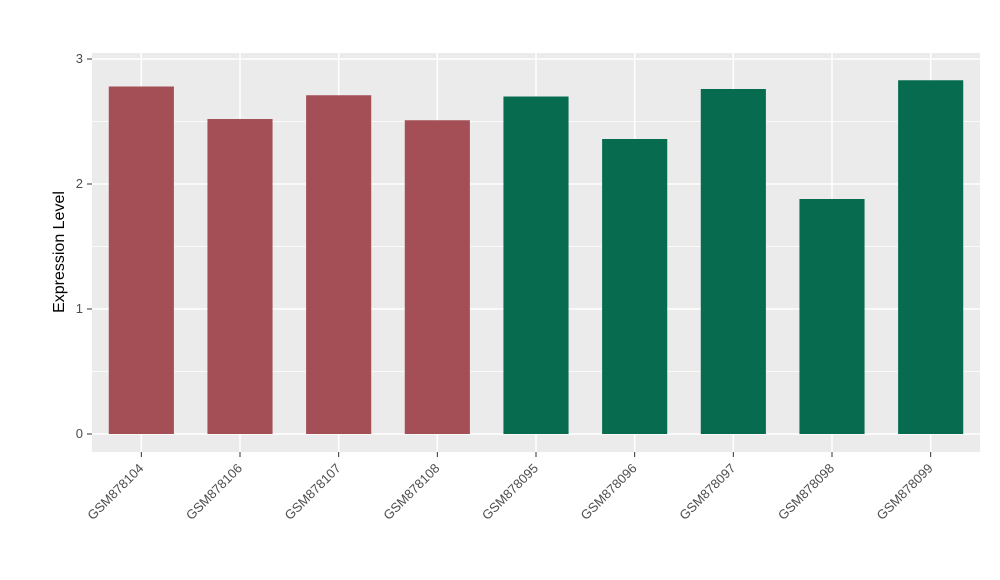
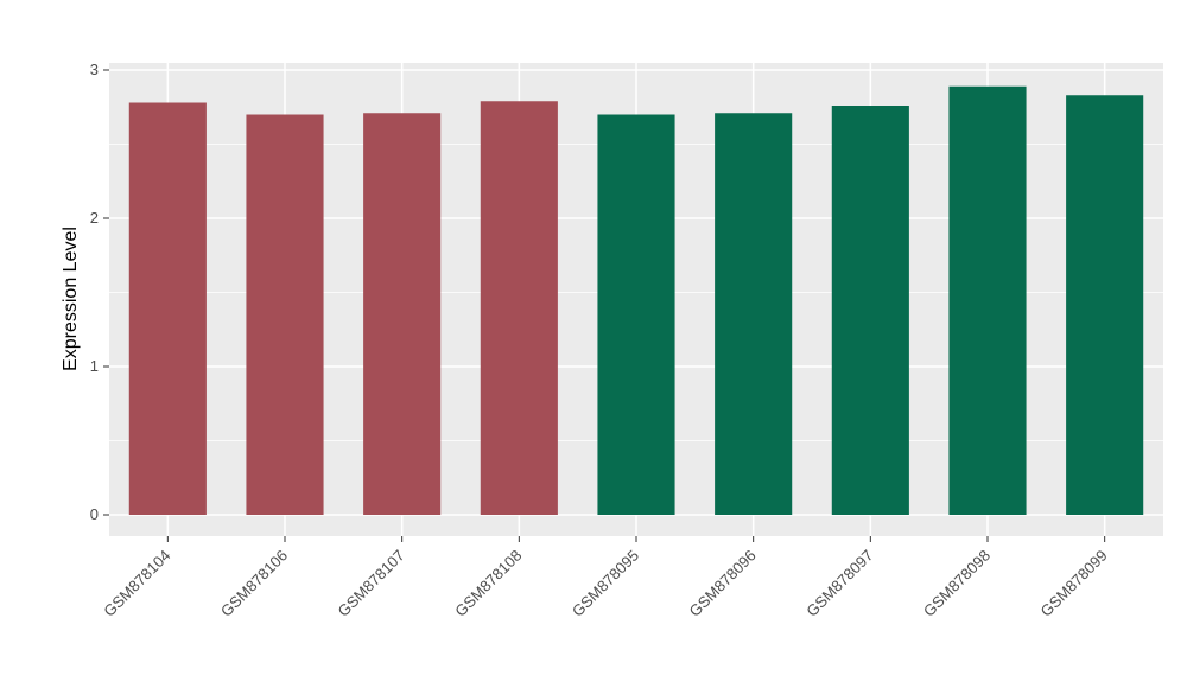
GSM878106: 2.52 -> 2.70
GSM878108: 2.51 -> 2.79
GSM878096: 2.36 -> 2.71
GSM878098: 1.88 -> 2.89
